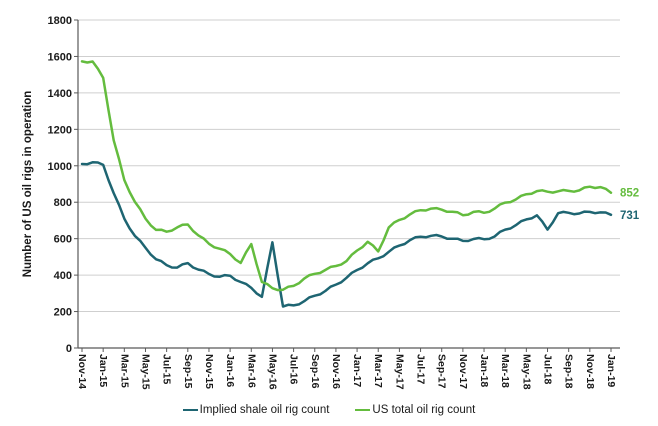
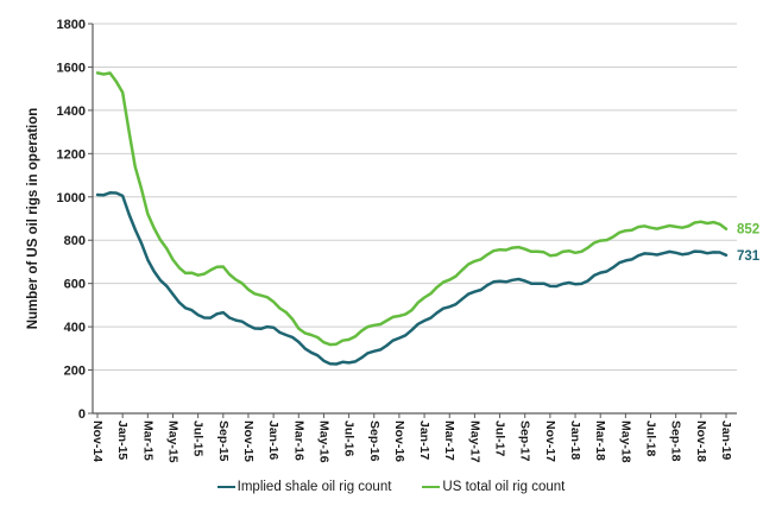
US total oil rig count/Mar-16: 570 -> 390
Implied shale oil rig count/May-16: 580 -> 240
US total oil rig count/Mar-17: 530 -> 620
Implied shale oil rig count/Jul-18: 650 -> 740
